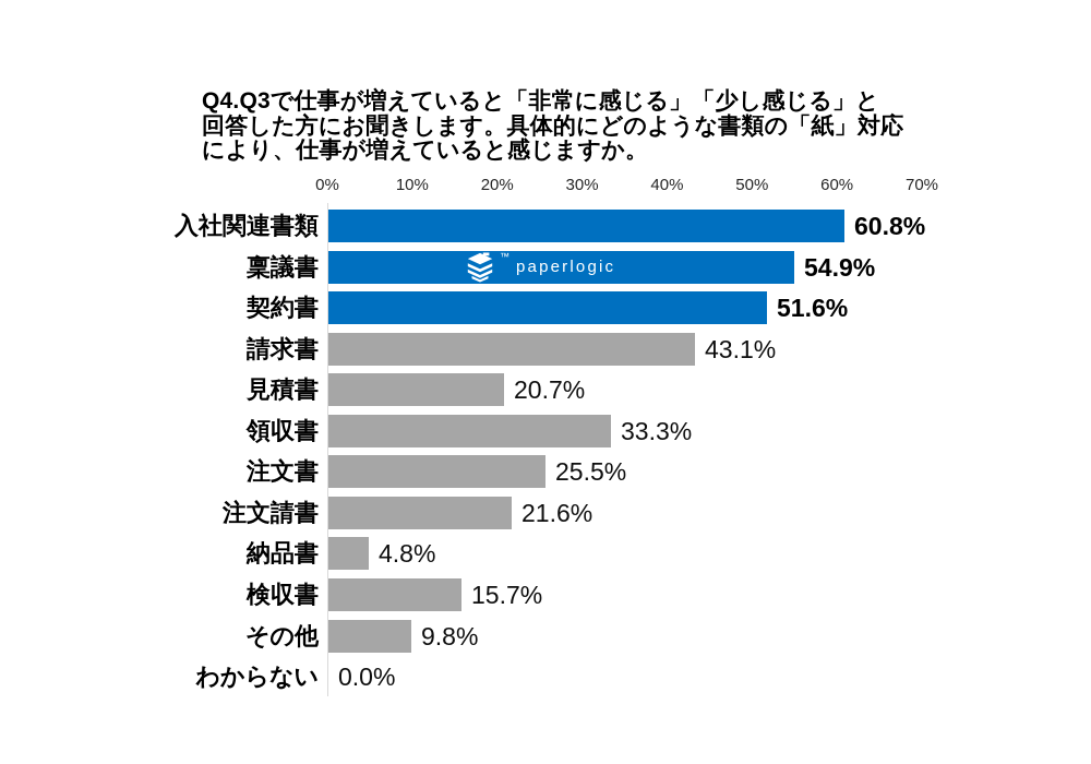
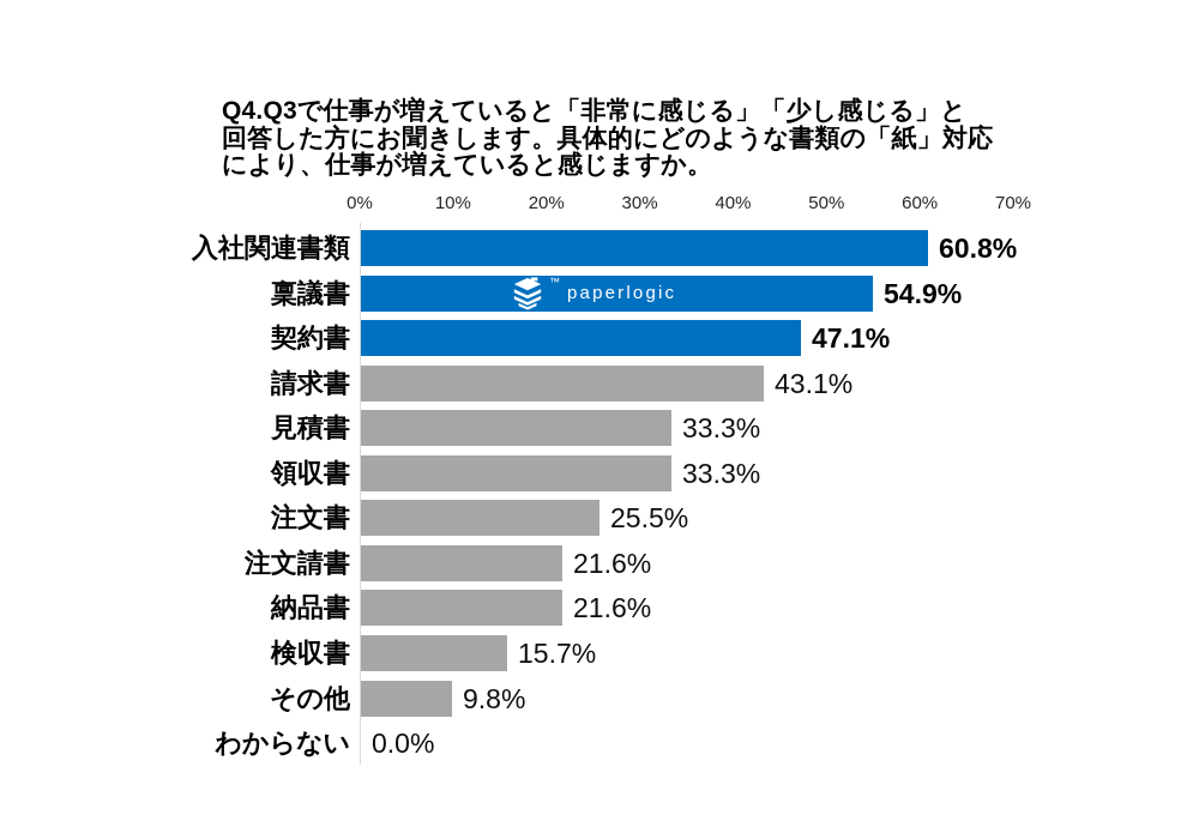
契約書: 51.6% -> 47.1%
見積書: 20.7% -> 33.3%
納品書: 4.8% -> 21.6%
